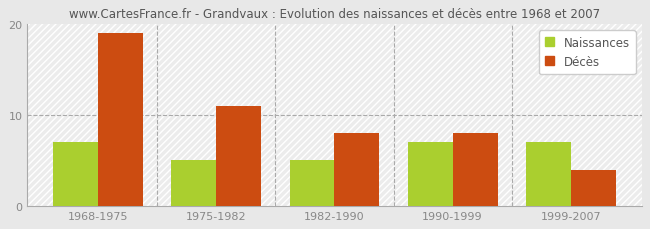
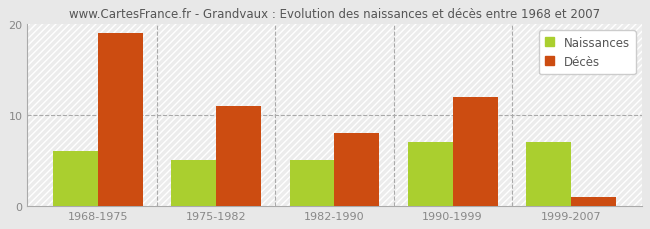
Naissances/1968-1975: 7 -> 6
Décès/1990-1999: 8 -> 12
Décès/1999-2007: 4 -> 1
